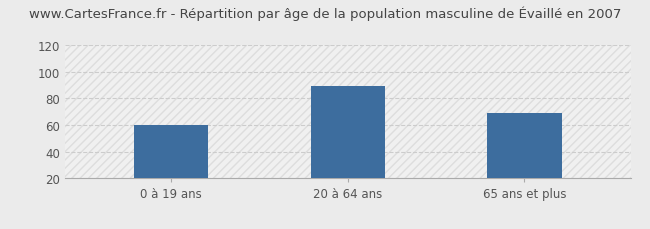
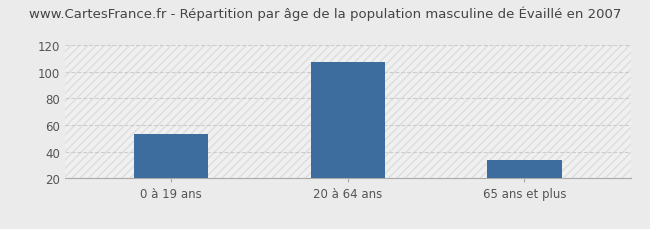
0 à 19 ans: 60 -> 53
20 à 64 ans: 89 -> 107
65 ans et plus: 69 -> 34
